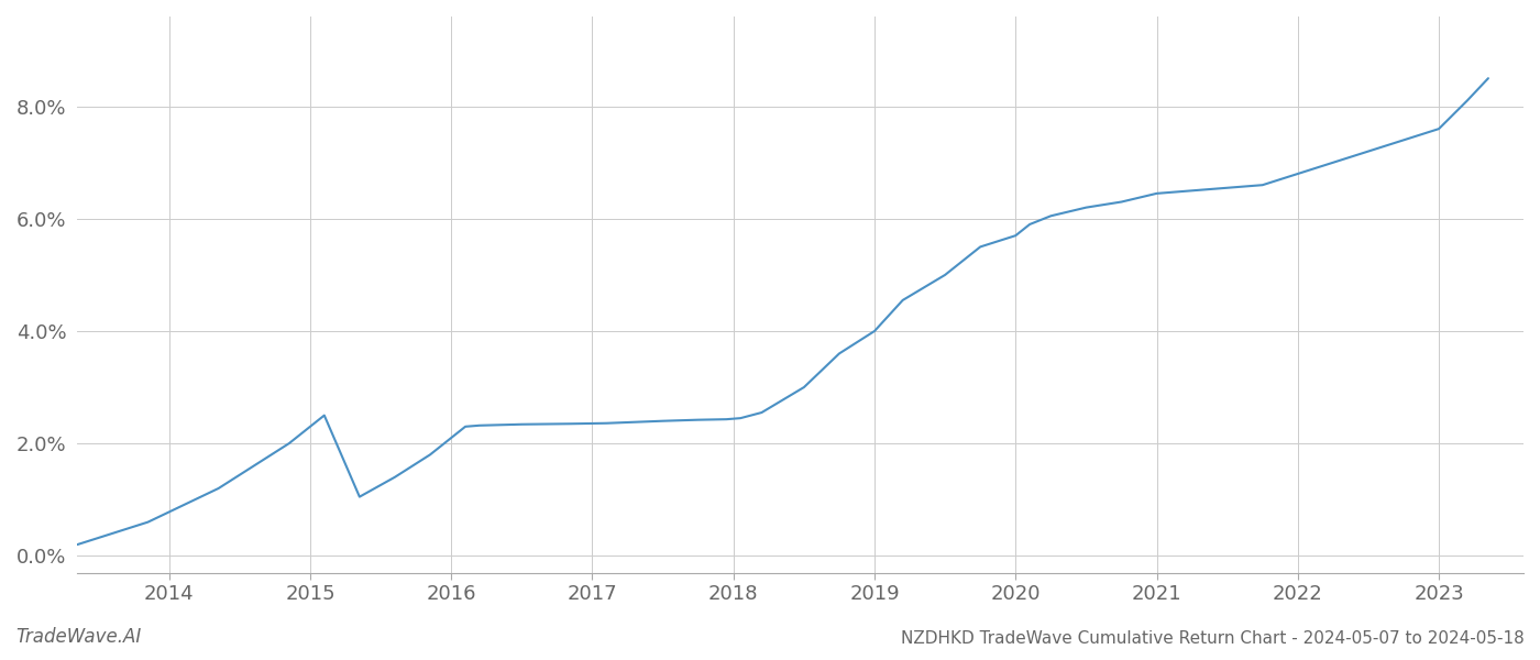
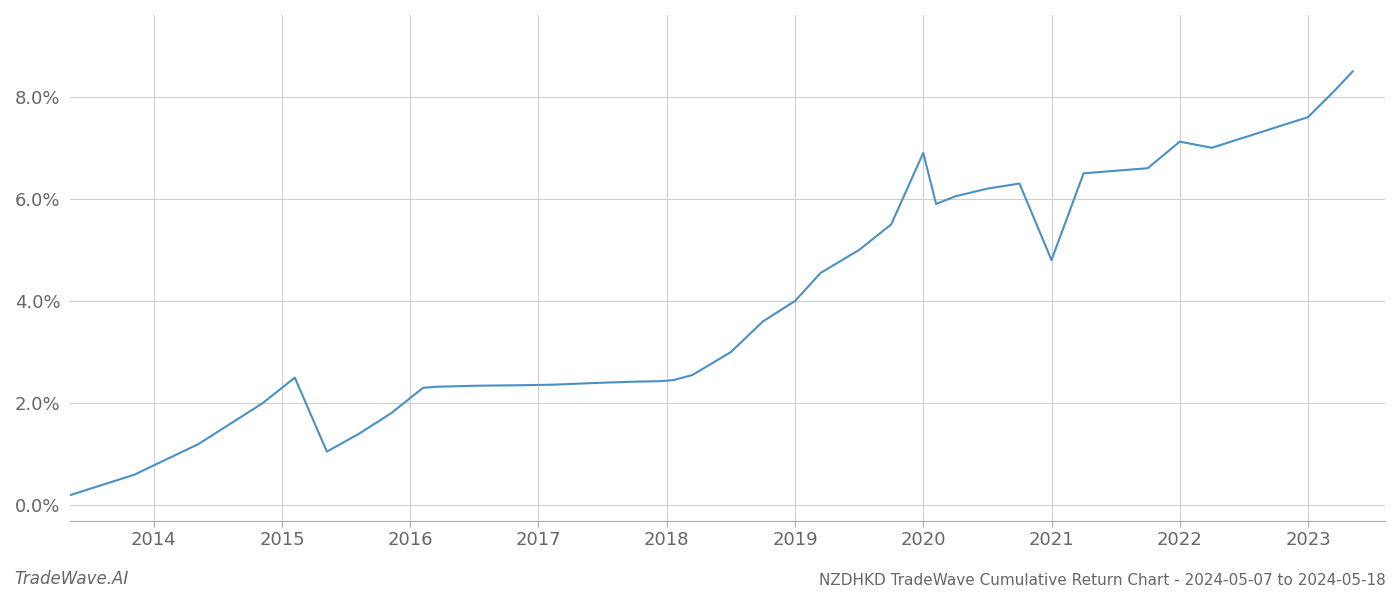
2020: 5.70% -> 6.90%
2021: 6.45% -> 4.80%
2022: 6.80% -> 7.12%
